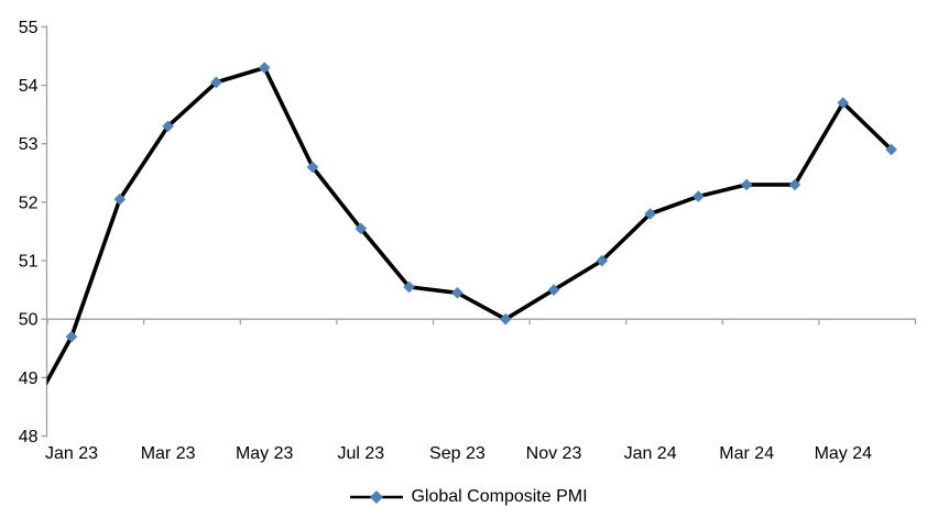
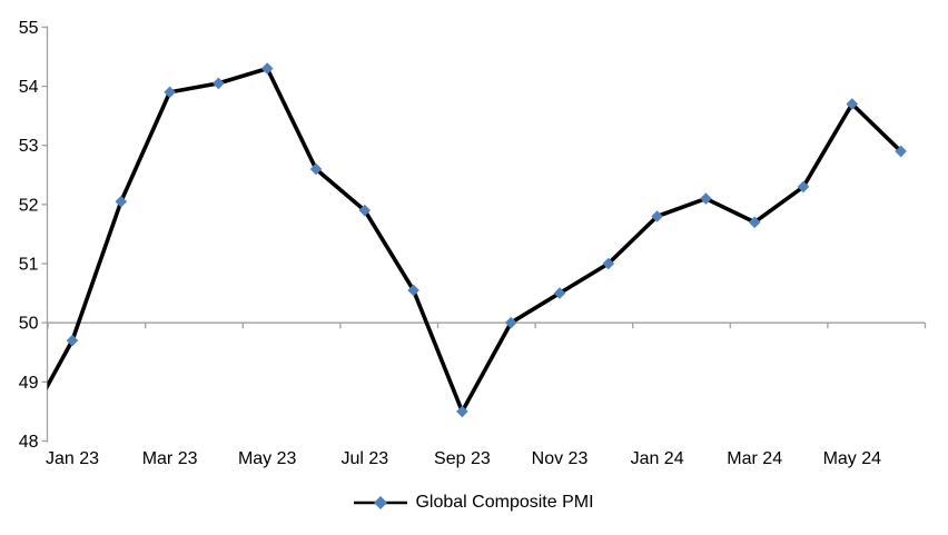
Mar 23: 53.3 -> 53.9
Jul 23: 51.5 -> 51.9
Sep 23: 50.5 -> 48.5
Mar 24: 52.3 -> 51.7
